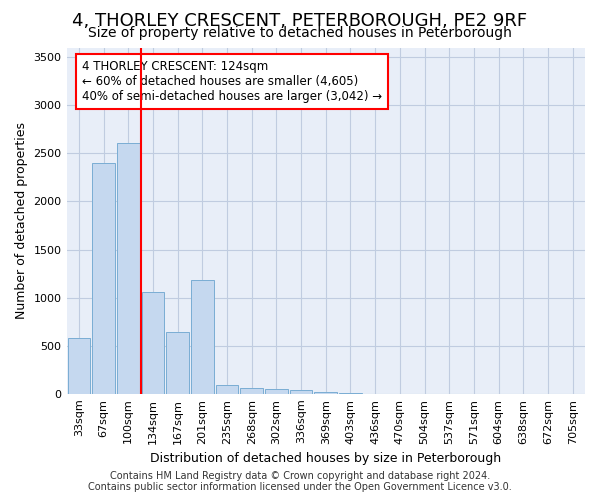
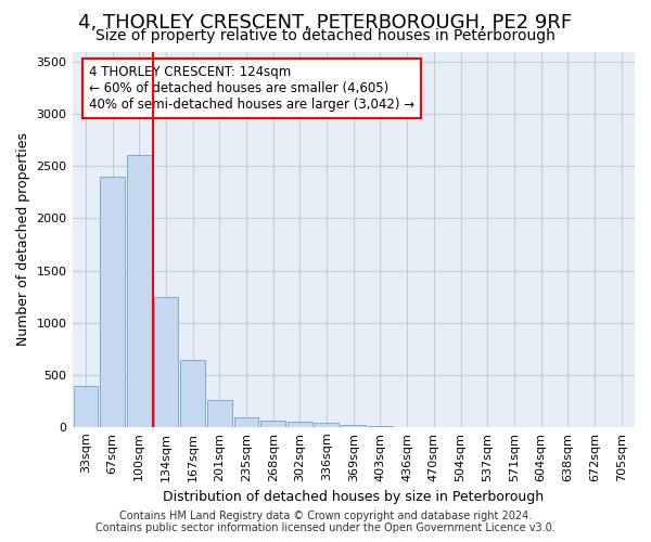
33sqm: 580 -> 390
134sqm: 1060 -> 1250
201sqm: 1180 -> 260
